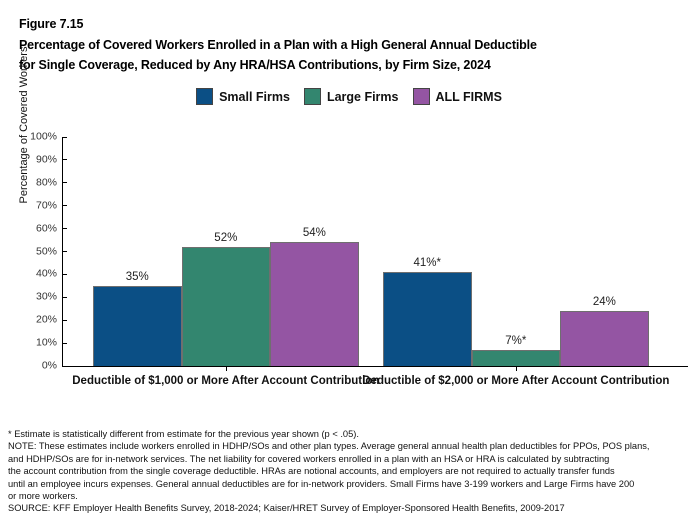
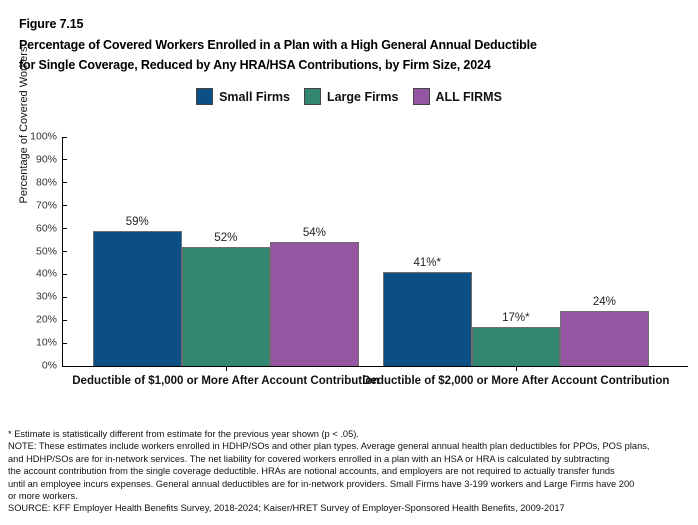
Small Firms/Deductible of $1,000 or More After Account Contribution: 35% -> 59%
Large Firms/Deductible of $2,000 or More After Account Contribution: 7 -> 17
